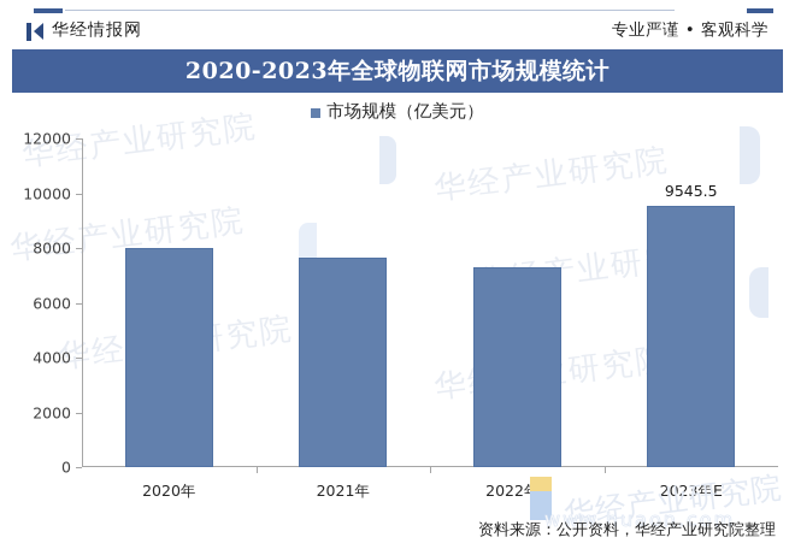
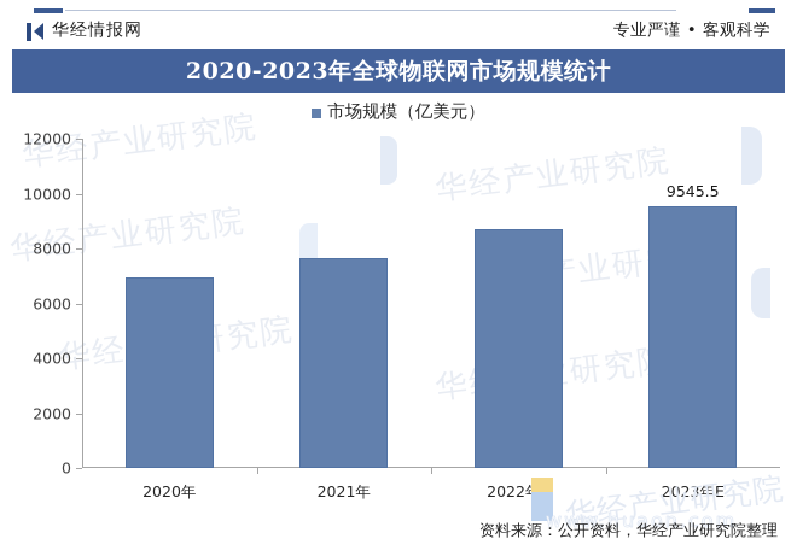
2020年: 8000 -> 6900
2022年E: 7300 -> 8700
